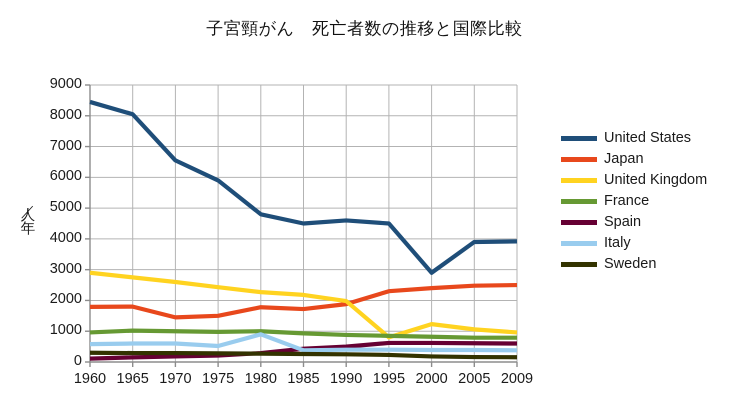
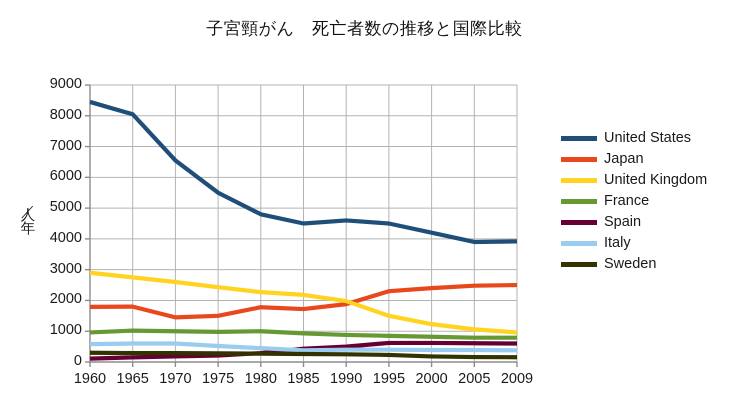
United States/1975: 5900 -> 5500
Italy/1980: 900 -> 400
United Kingdom/1995: 800 -> 1500
United States/2000: 2900 -> 4200
